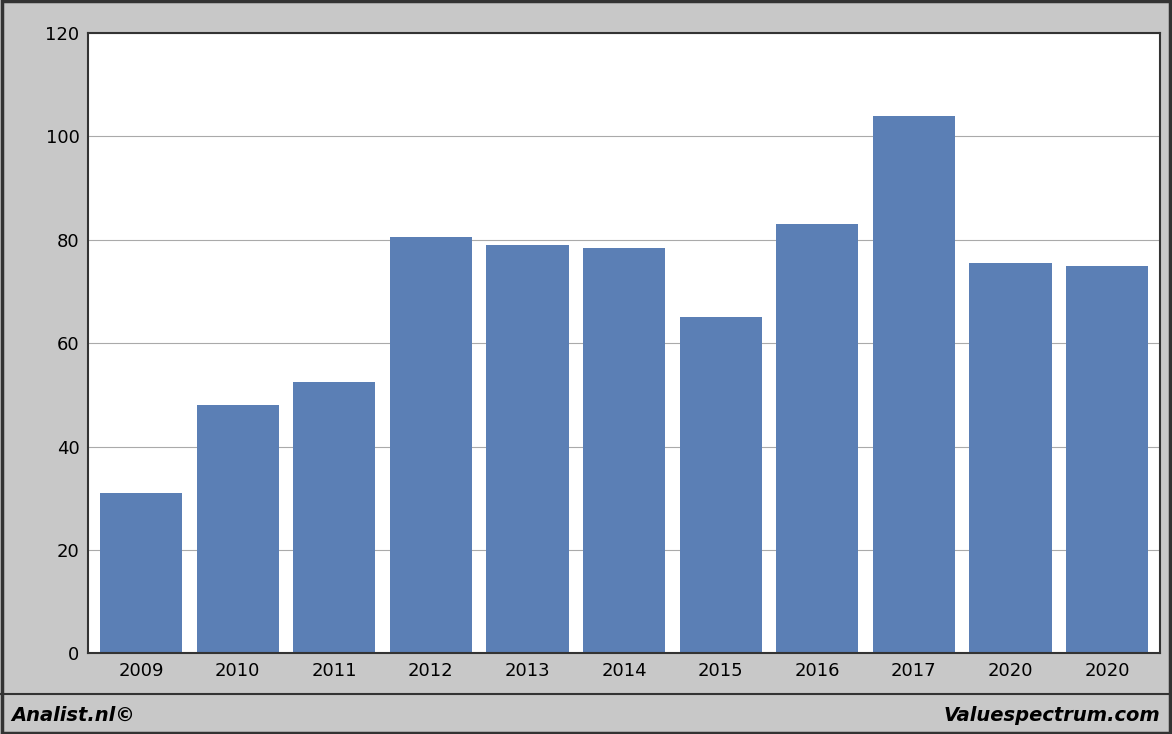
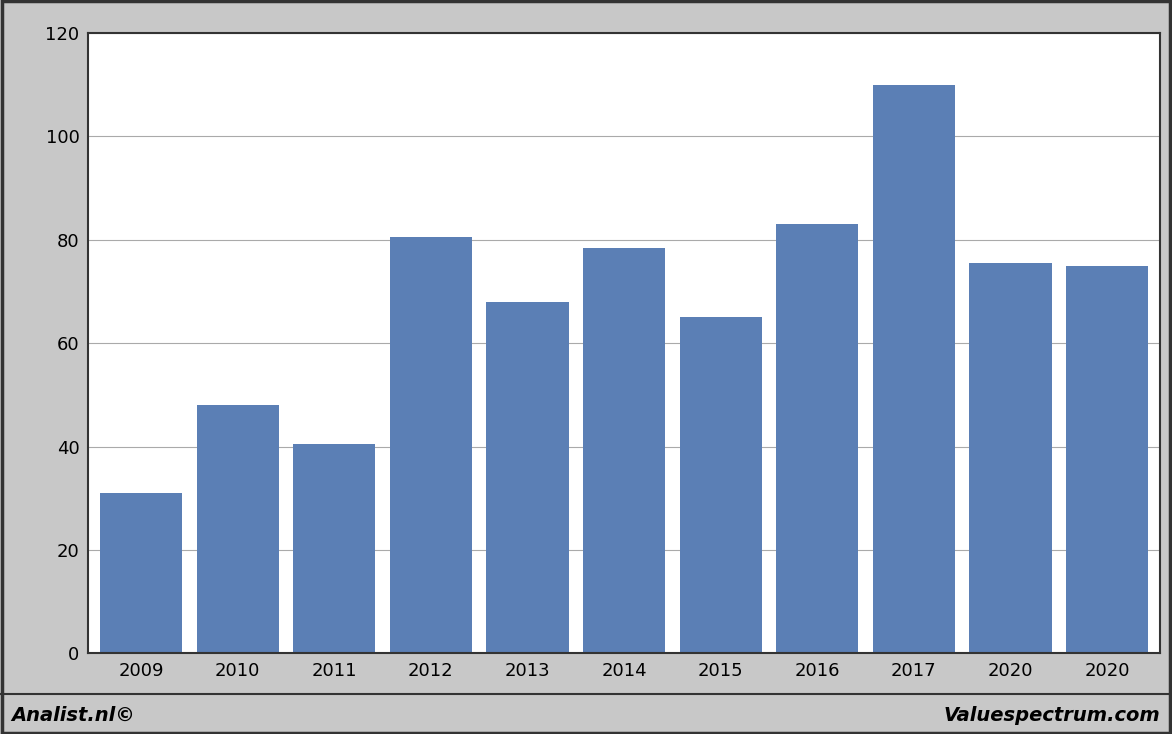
2011: 52.5 -> 40.4
2013: 79.0 -> 68.0
2017: 104.0 -> 110.0
